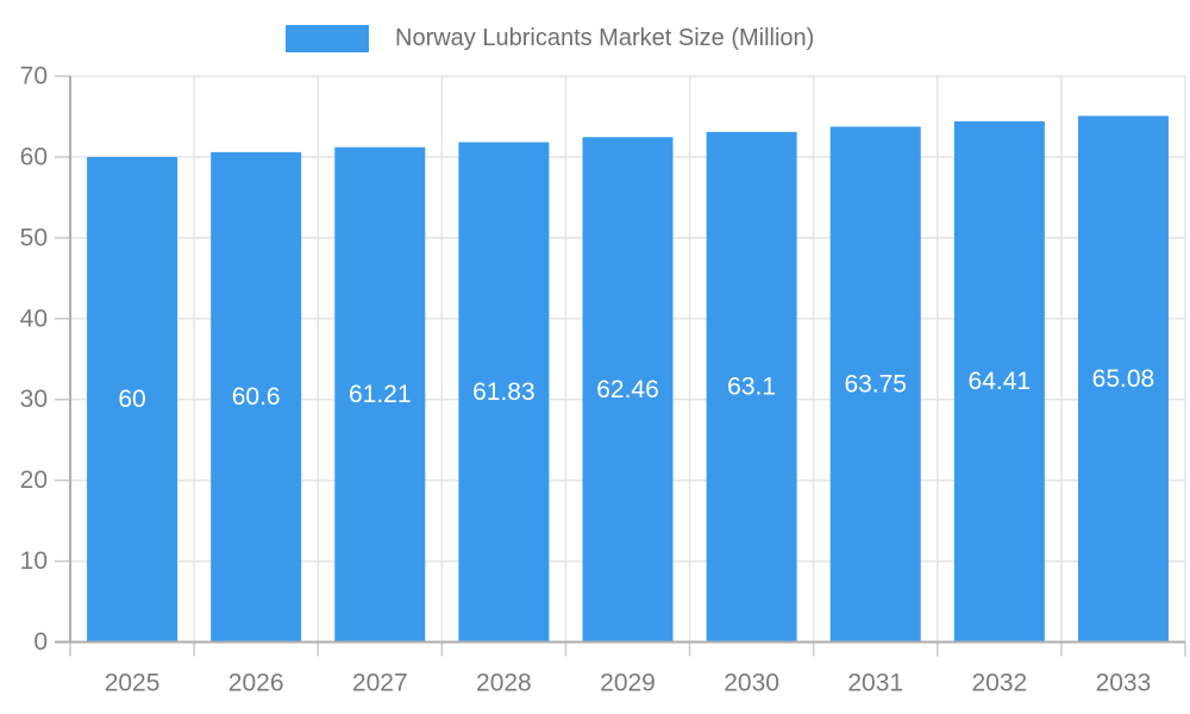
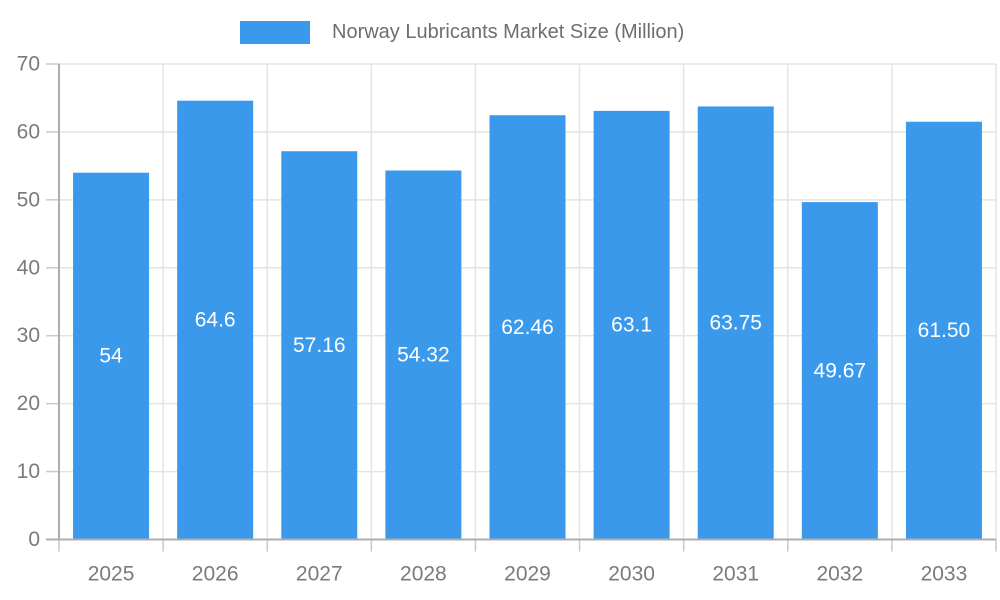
2025: 60 -> 54
2026: 60.6 -> 64.6
2027: 61.21 -> 57.16
2028: 61.83 -> 54.32
2032: 64.41 -> 49.67
2033: 65.08 -> 61.50
